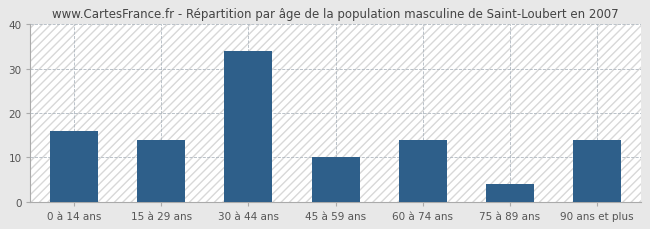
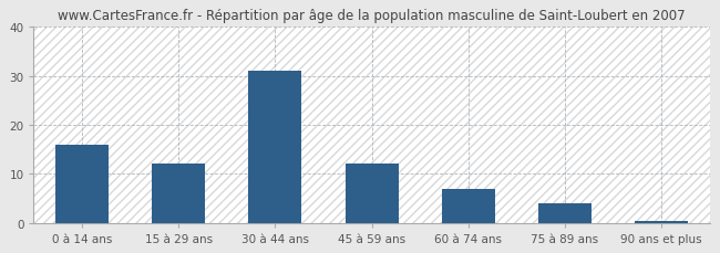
15 à 29 ans: 14.0 -> 12.0
30 à 44 ans: 34.0 -> 31.0
45 à 59 ans: 10.0 -> 12.0
60 à 74 ans: 14.0 -> 7.0
90 ans et plus: 14.0 -> 0.4
